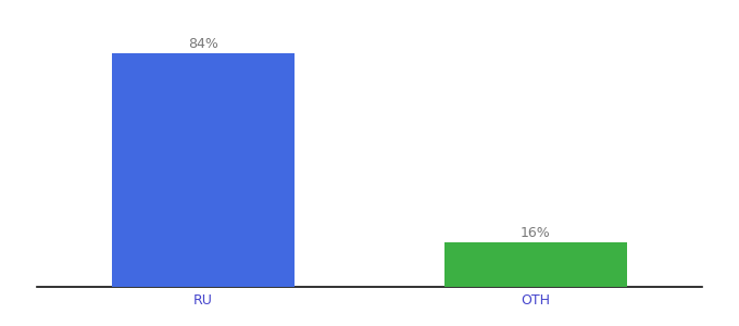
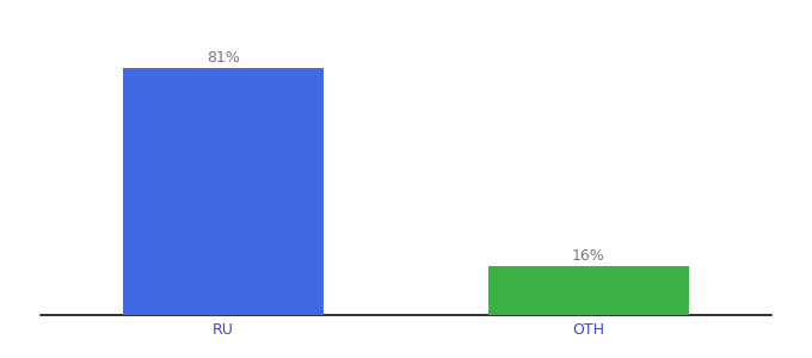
RU: 84% -> 81%
